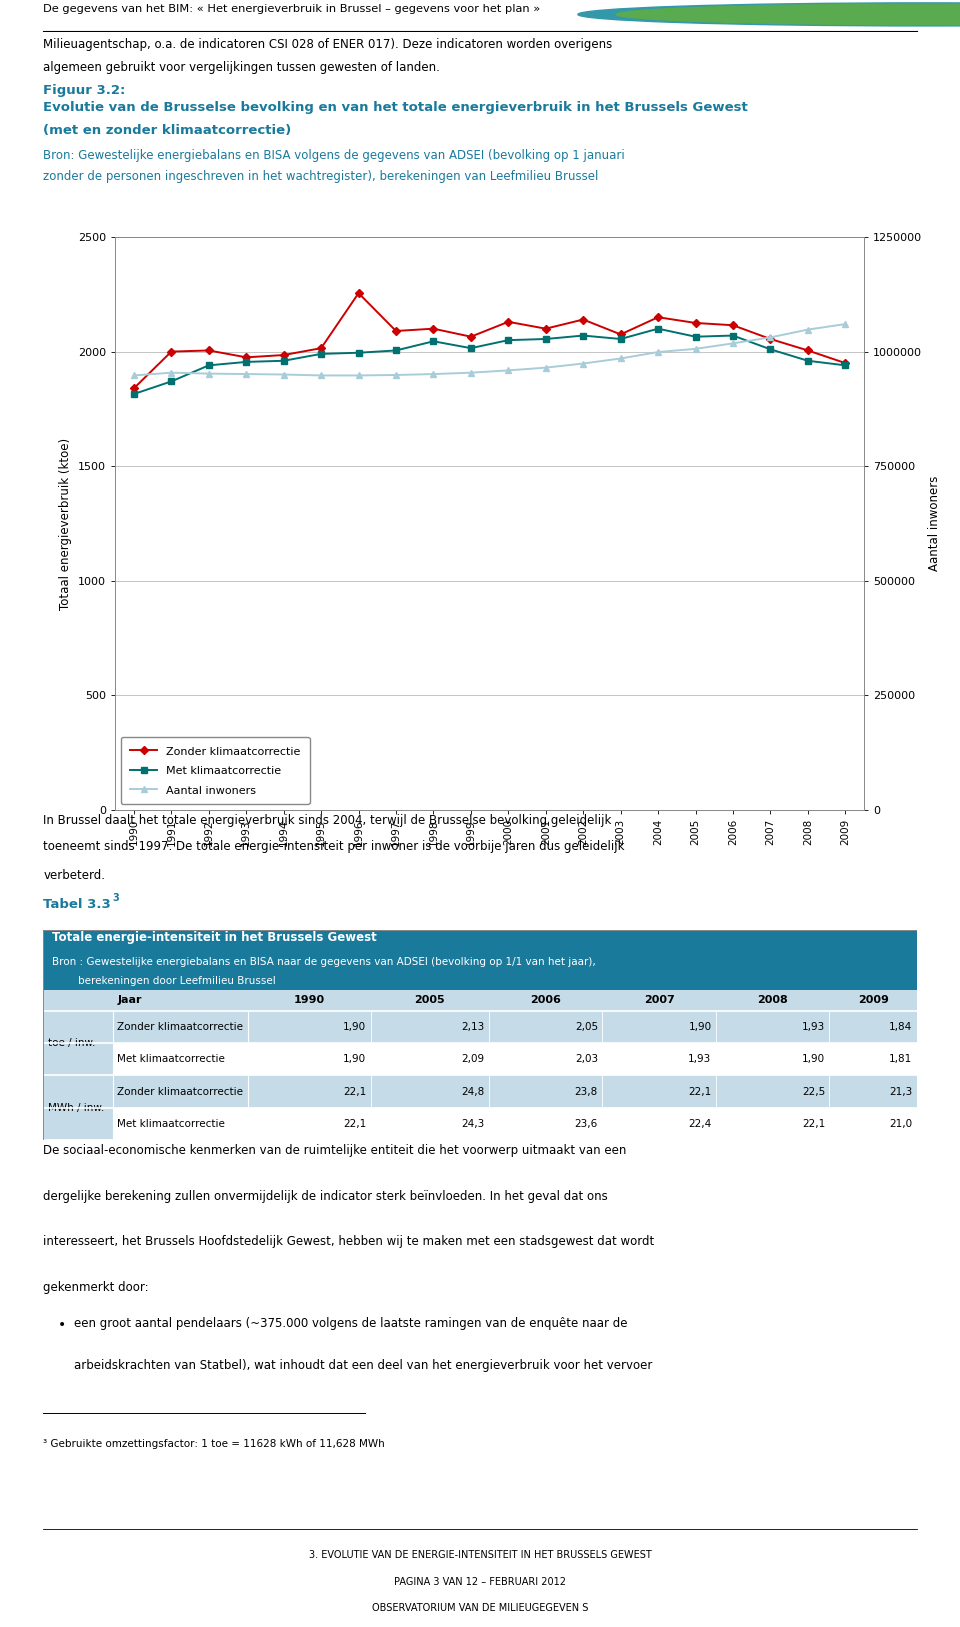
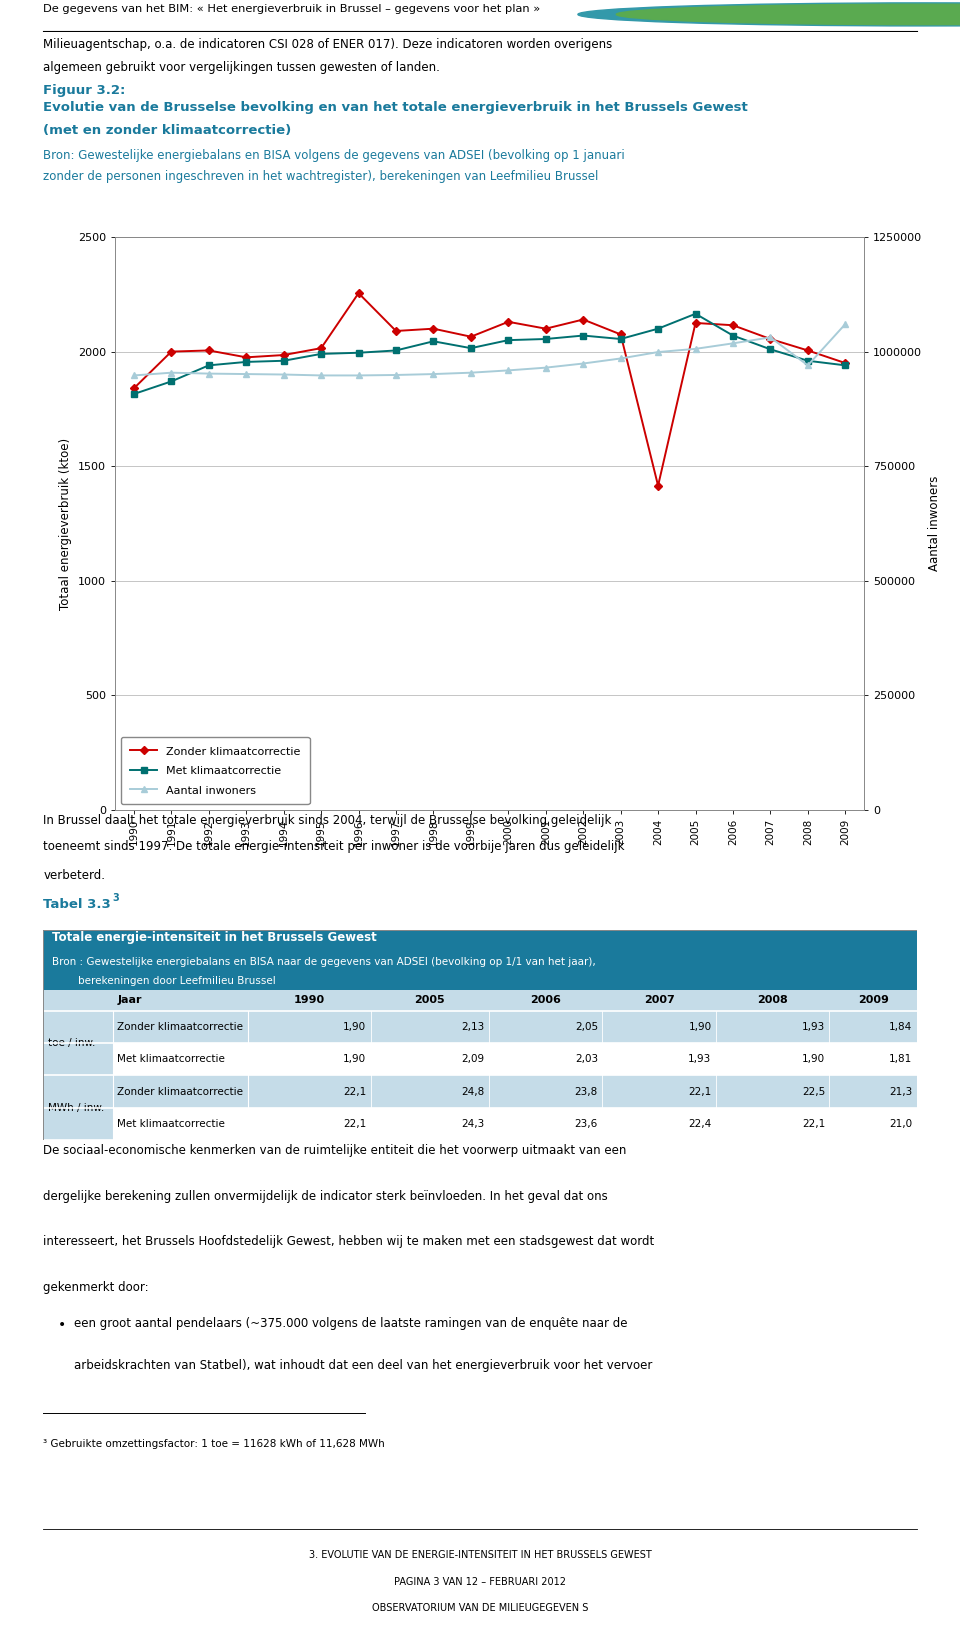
Zonder klimaatcorrectie/2004: 2150 -> 1415
Met klimaatcorrectie/2005: 2065 -> 2165
Aantal inwoners/2008: 1048000 -> 970000
